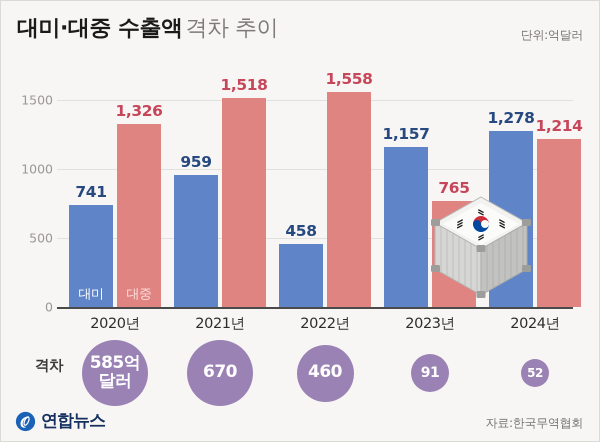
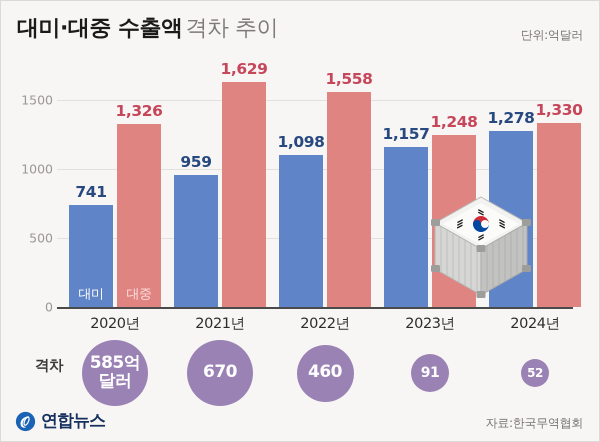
대중/2021년: 1,518 -> 1,629
대미/2022년: 458 -> 1,098
대중/2023년: 765 -> 1,248
대중/2024년: 1,214 -> 1,330
